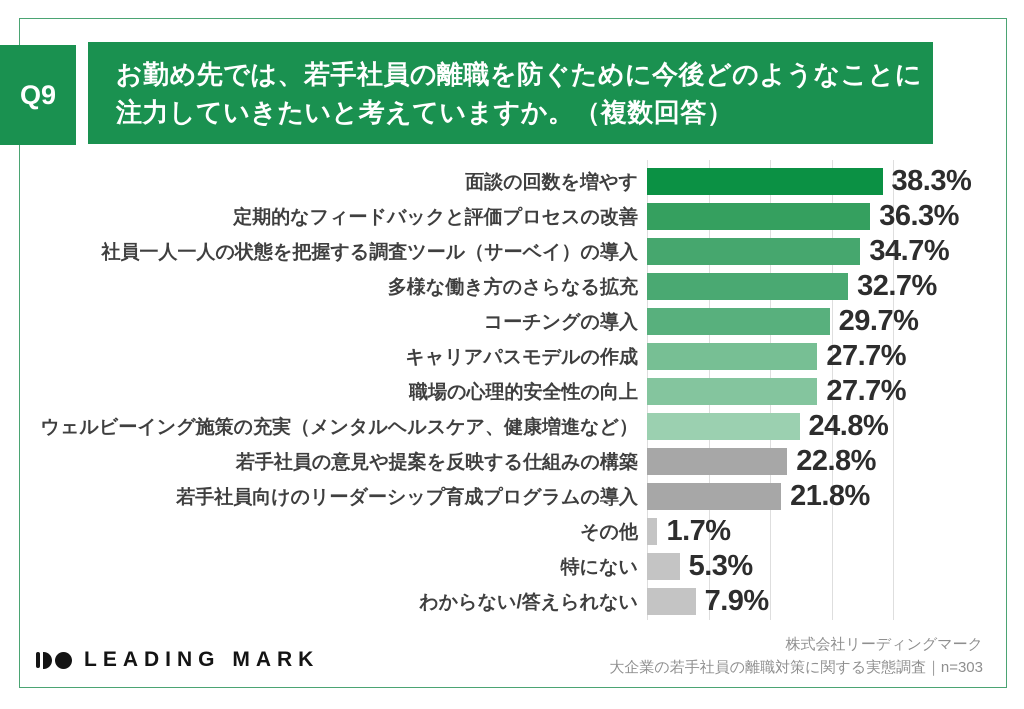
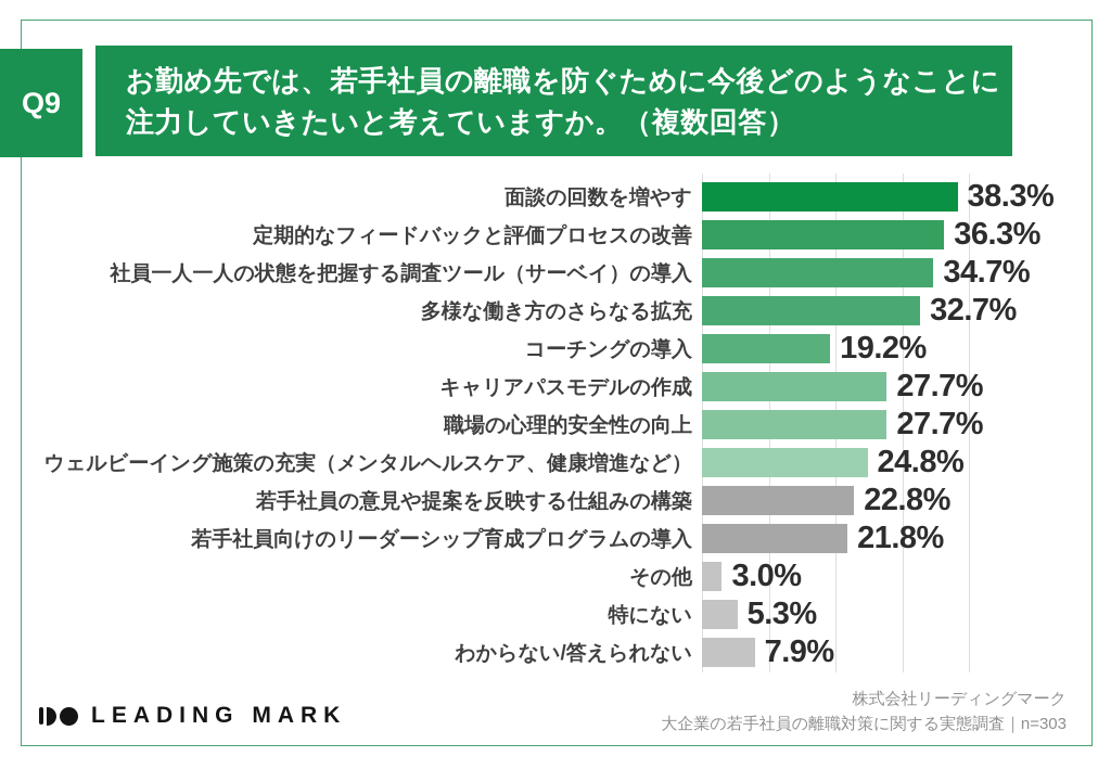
コーチングの導入: 29.7% -> 19.2%
その他: 1.7% -> 3.0%
